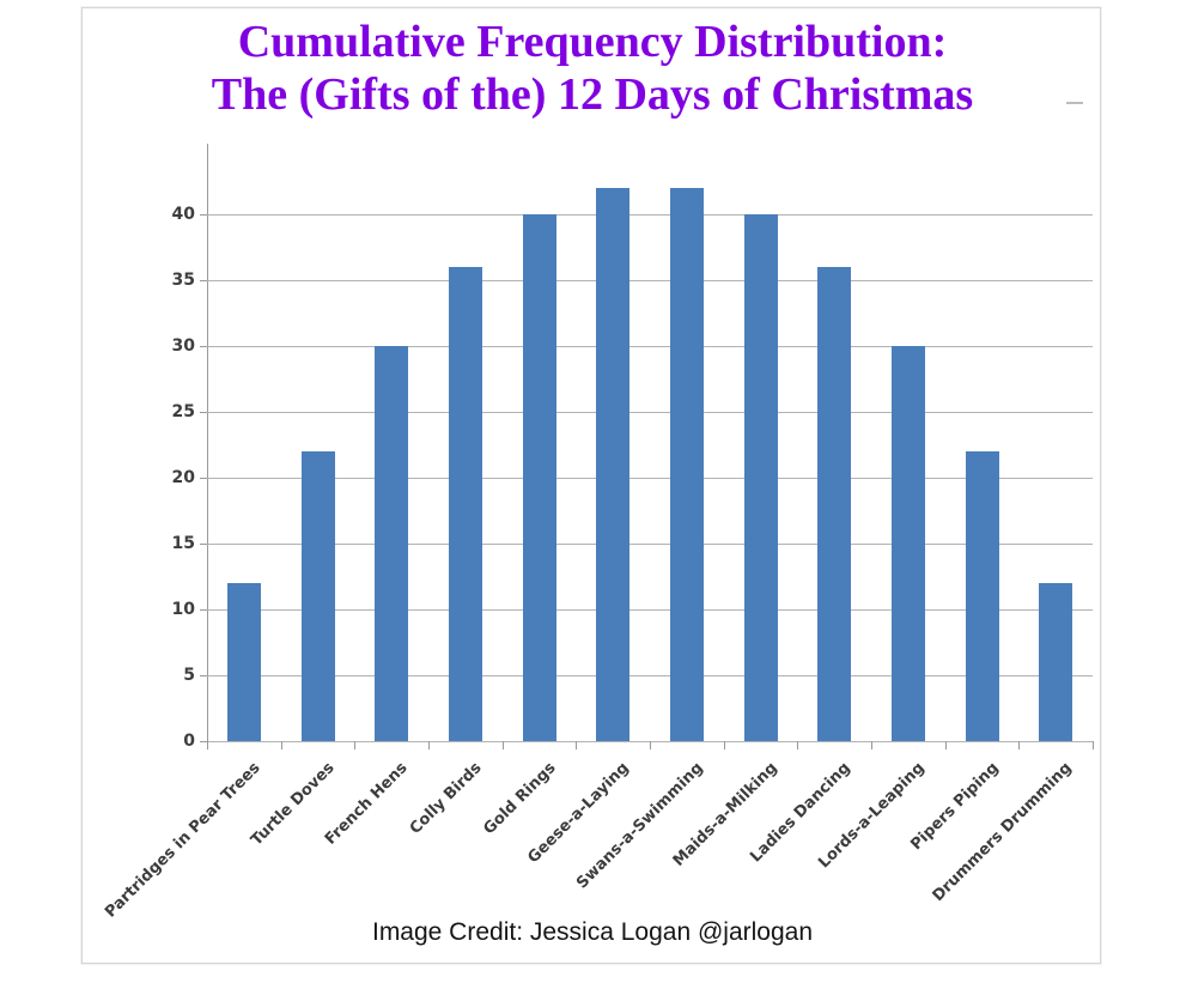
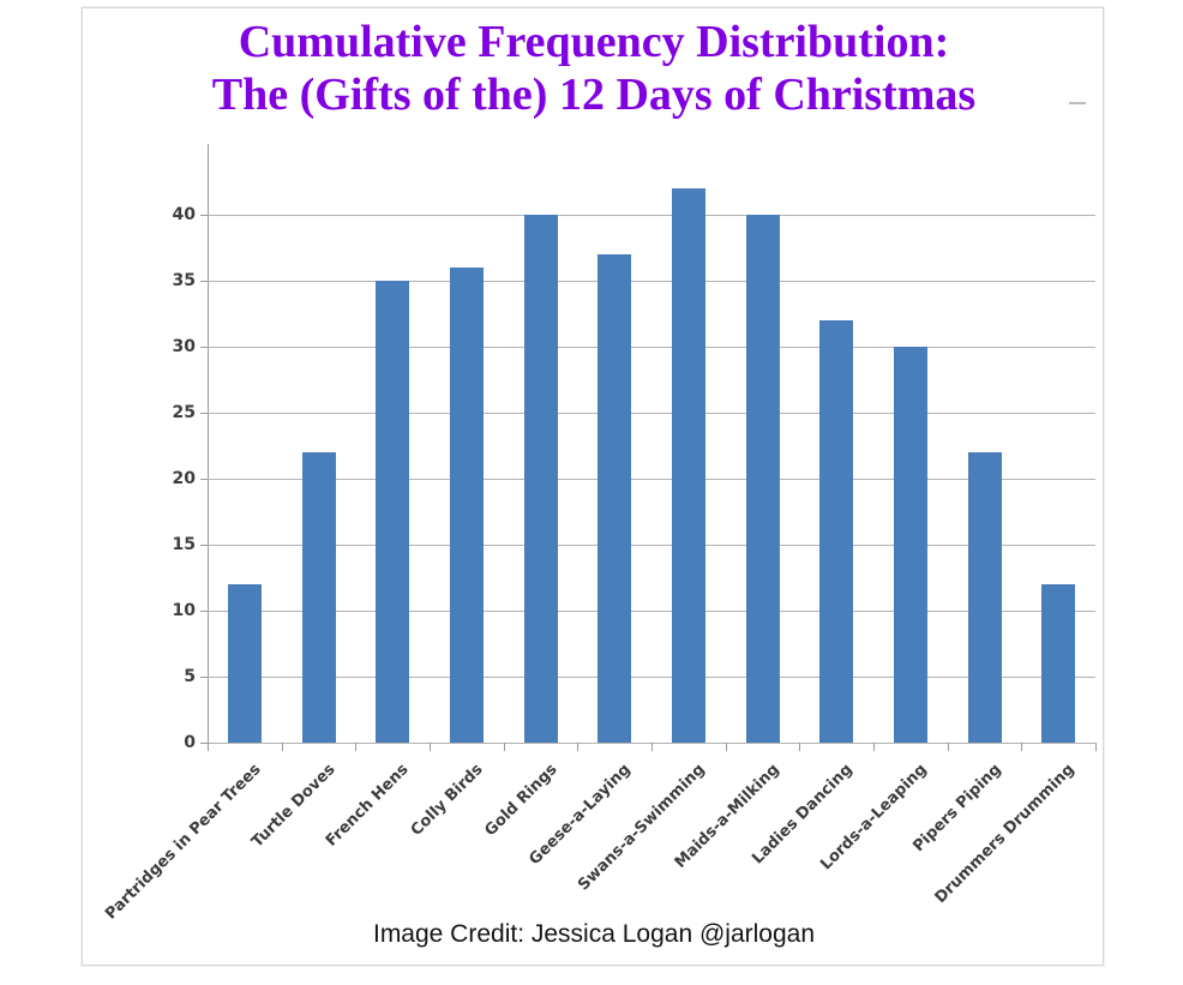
French Hens: 30 -> 35
Geese-a-Laying: 42 -> 37
Ladies Dancing: 36 -> 32
